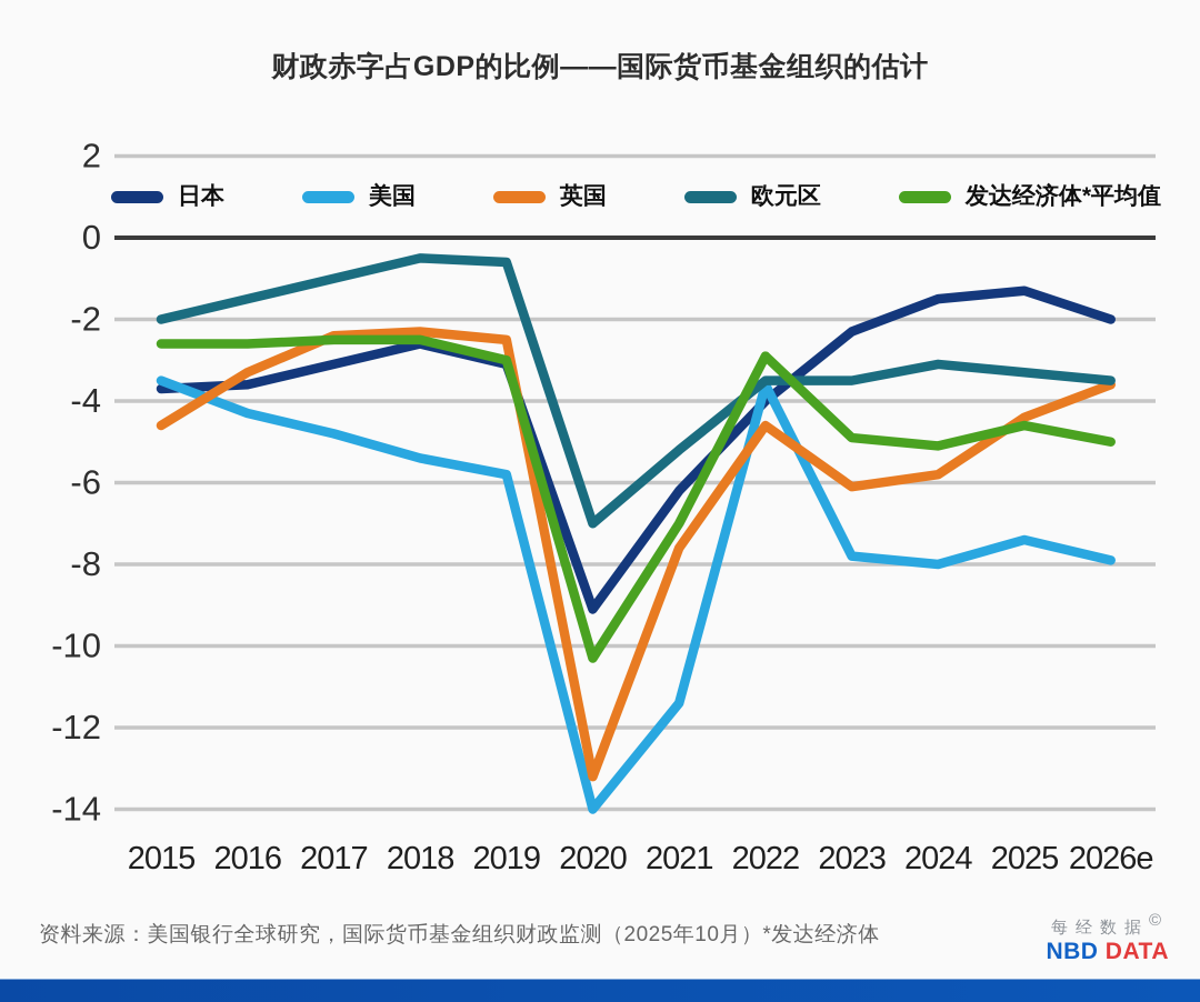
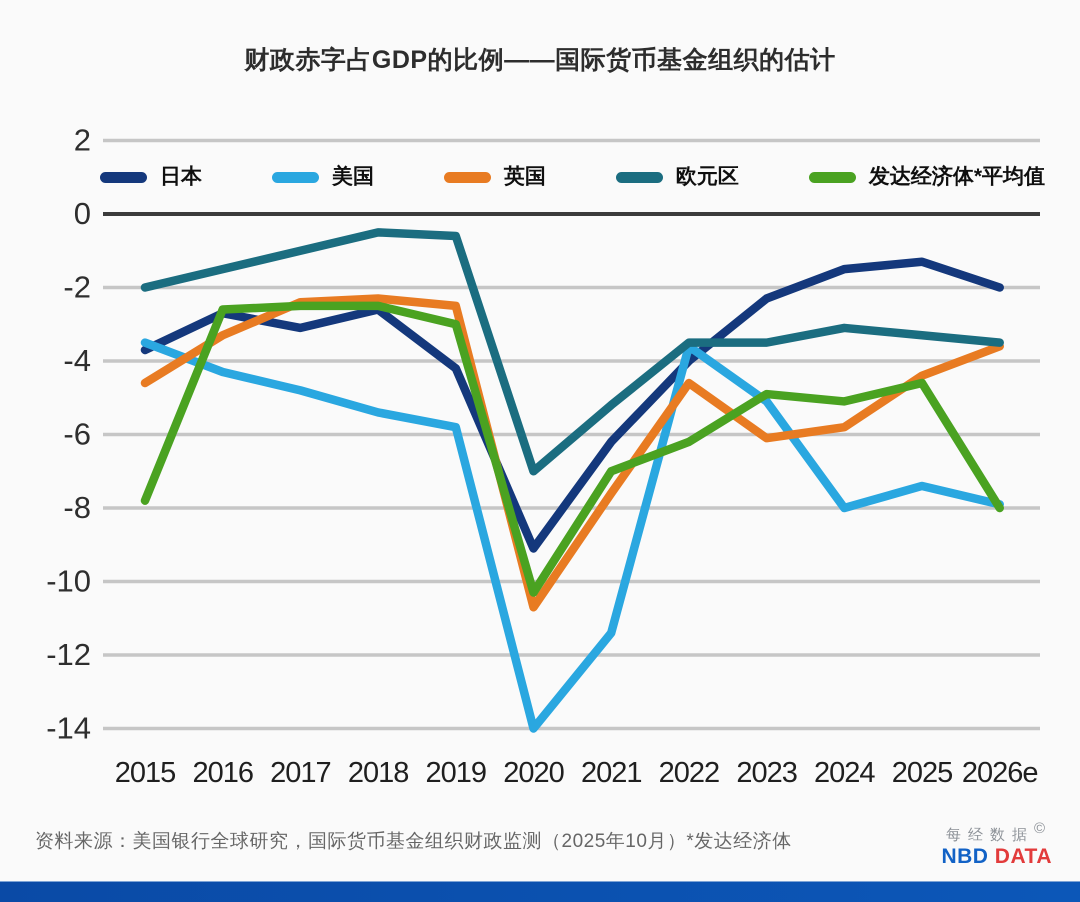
发达经济体*平均值/2015: -2.6 -> -7.8
日本/2016: -3.6 -> -2.7
日本/2019: -3.1 -> -4.2
英国/2020: -13.2 -> -10.7
发达经济体*平均值/2022: -2.9 -> -6.2
美国/2023: -7.8 -> -5.1
发达经济体*平均值/2026e: -5.0 -> -8.0
